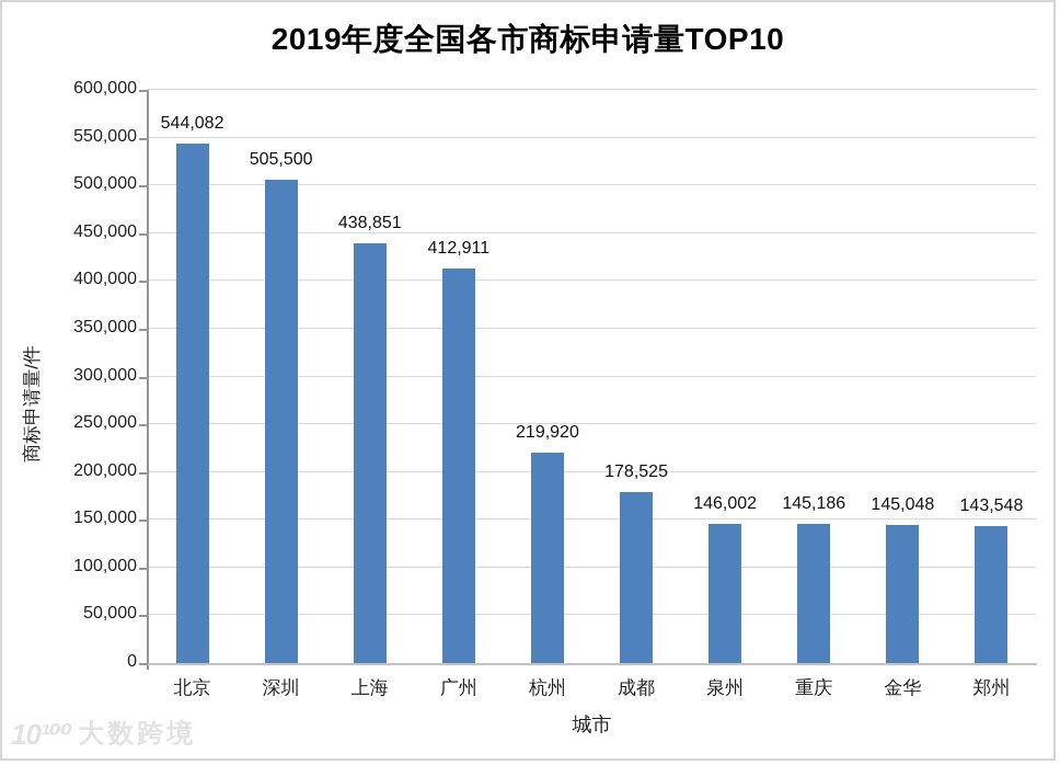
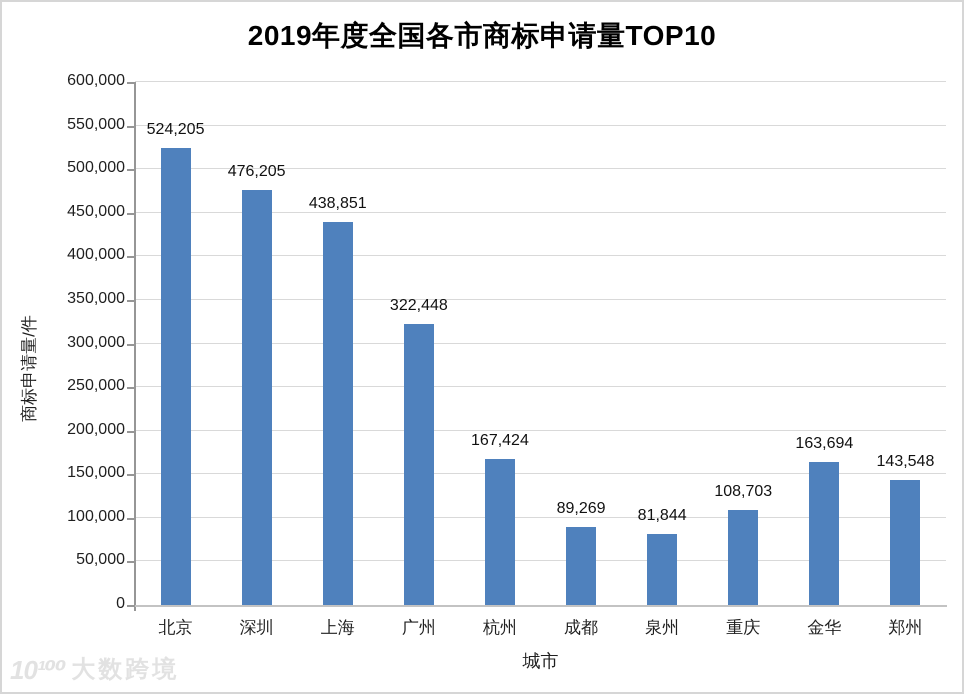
北京: 544,082 -> 524,205
深圳: 505,500 -> 476,205
广州: 412,911 -> 322,448
杭州: 219,920 -> 167,424
成都: 178,525 -> 89,269
泉州: 146,002 -> 81,844
重庆: 145,186 -> 108,703
金华: 145,048 -> 163,694
